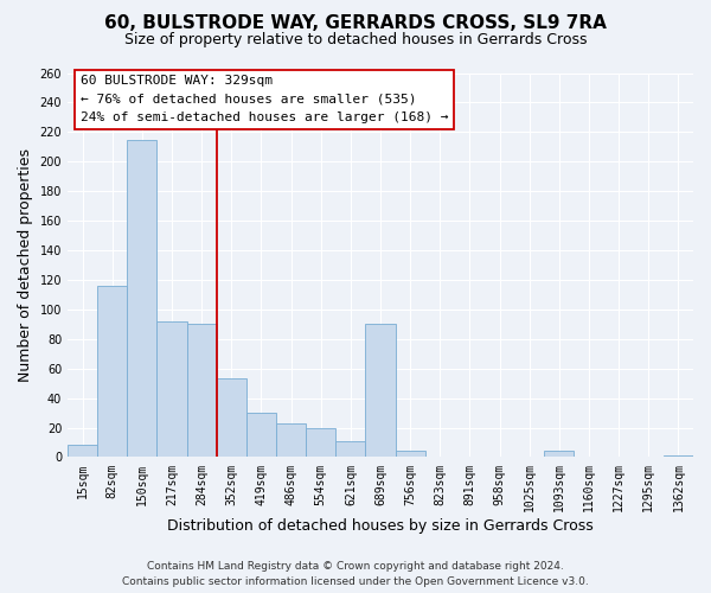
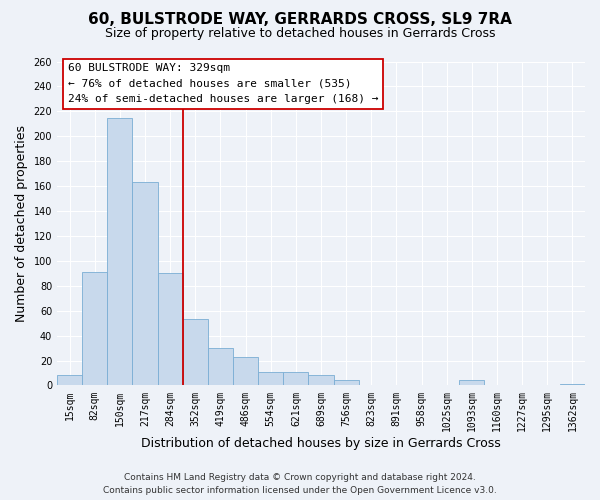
82sqm: 116 -> 91
217sqm: 92 -> 163
554sqm: 20 -> 11
689sqm: 90 -> 8
